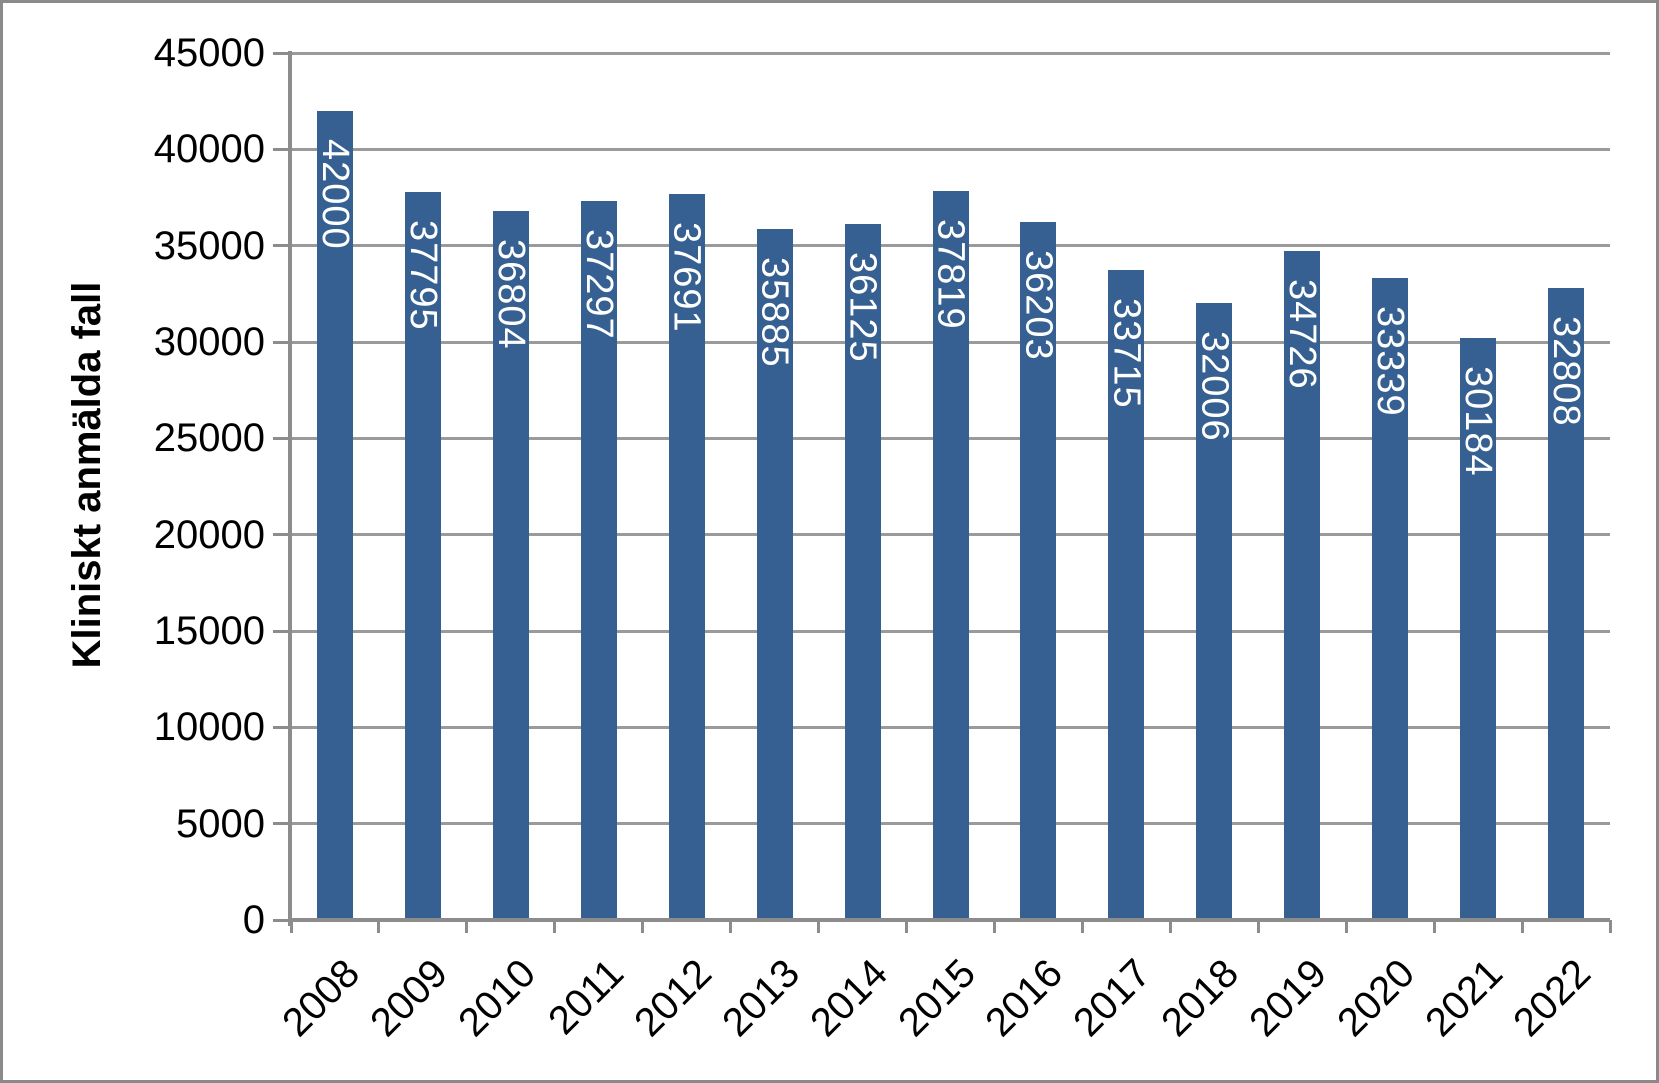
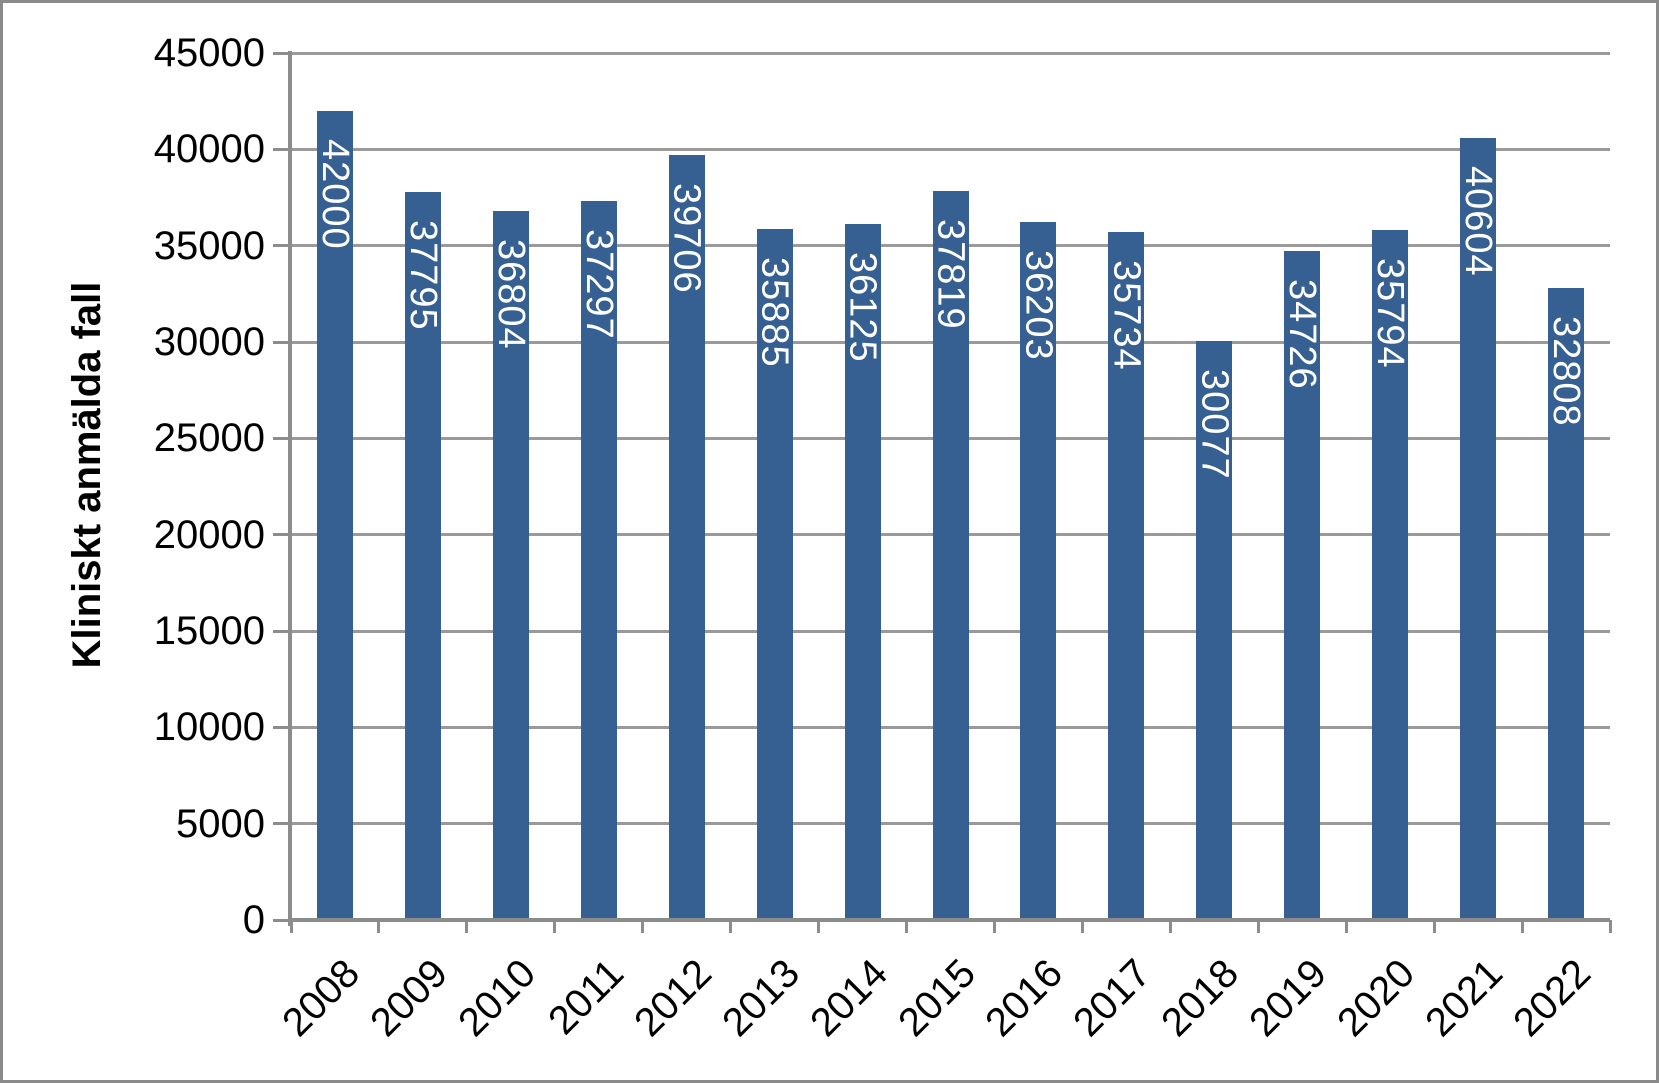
2012: 37691 -> 39706
2017: 33715 -> 35734
2018: 32006 -> 30077
2020: 33339 -> 35794
2021: 30184 -> 40604
